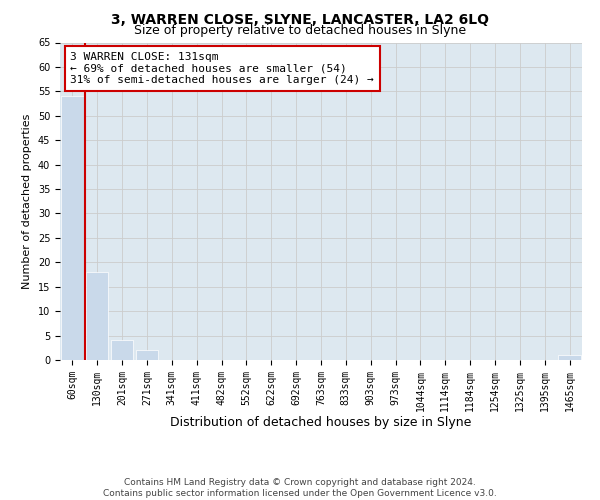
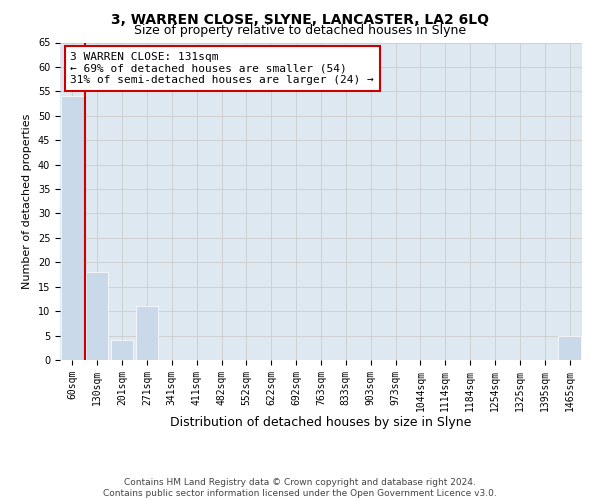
271sqm: 2 -> 11
1465sqm: 1 -> 5
